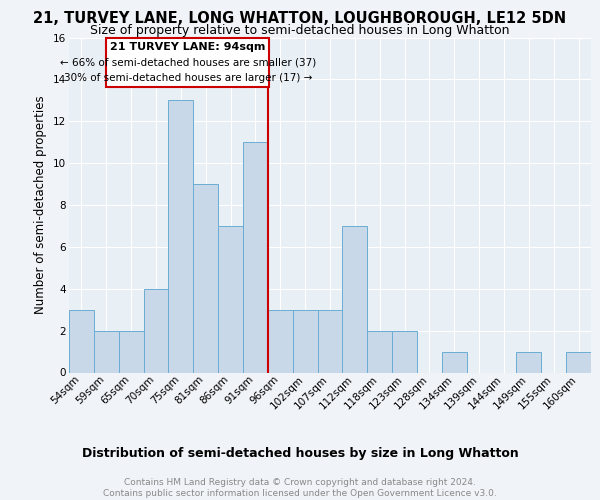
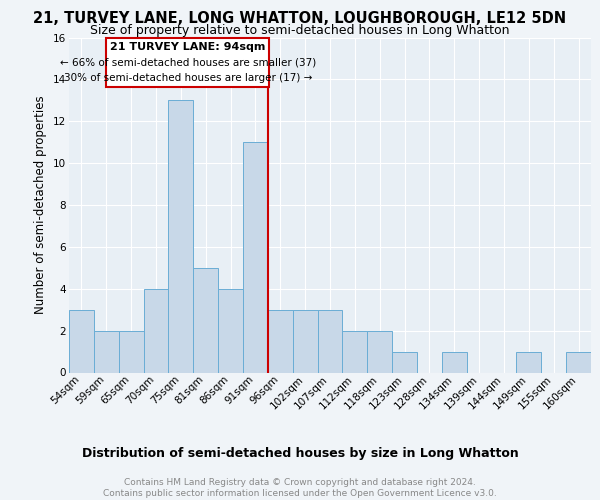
81sqm: 9 -> 5
86sqm: 7 -> 4
112sqm: 7 -> 2
123sqm: 2 -> 1
